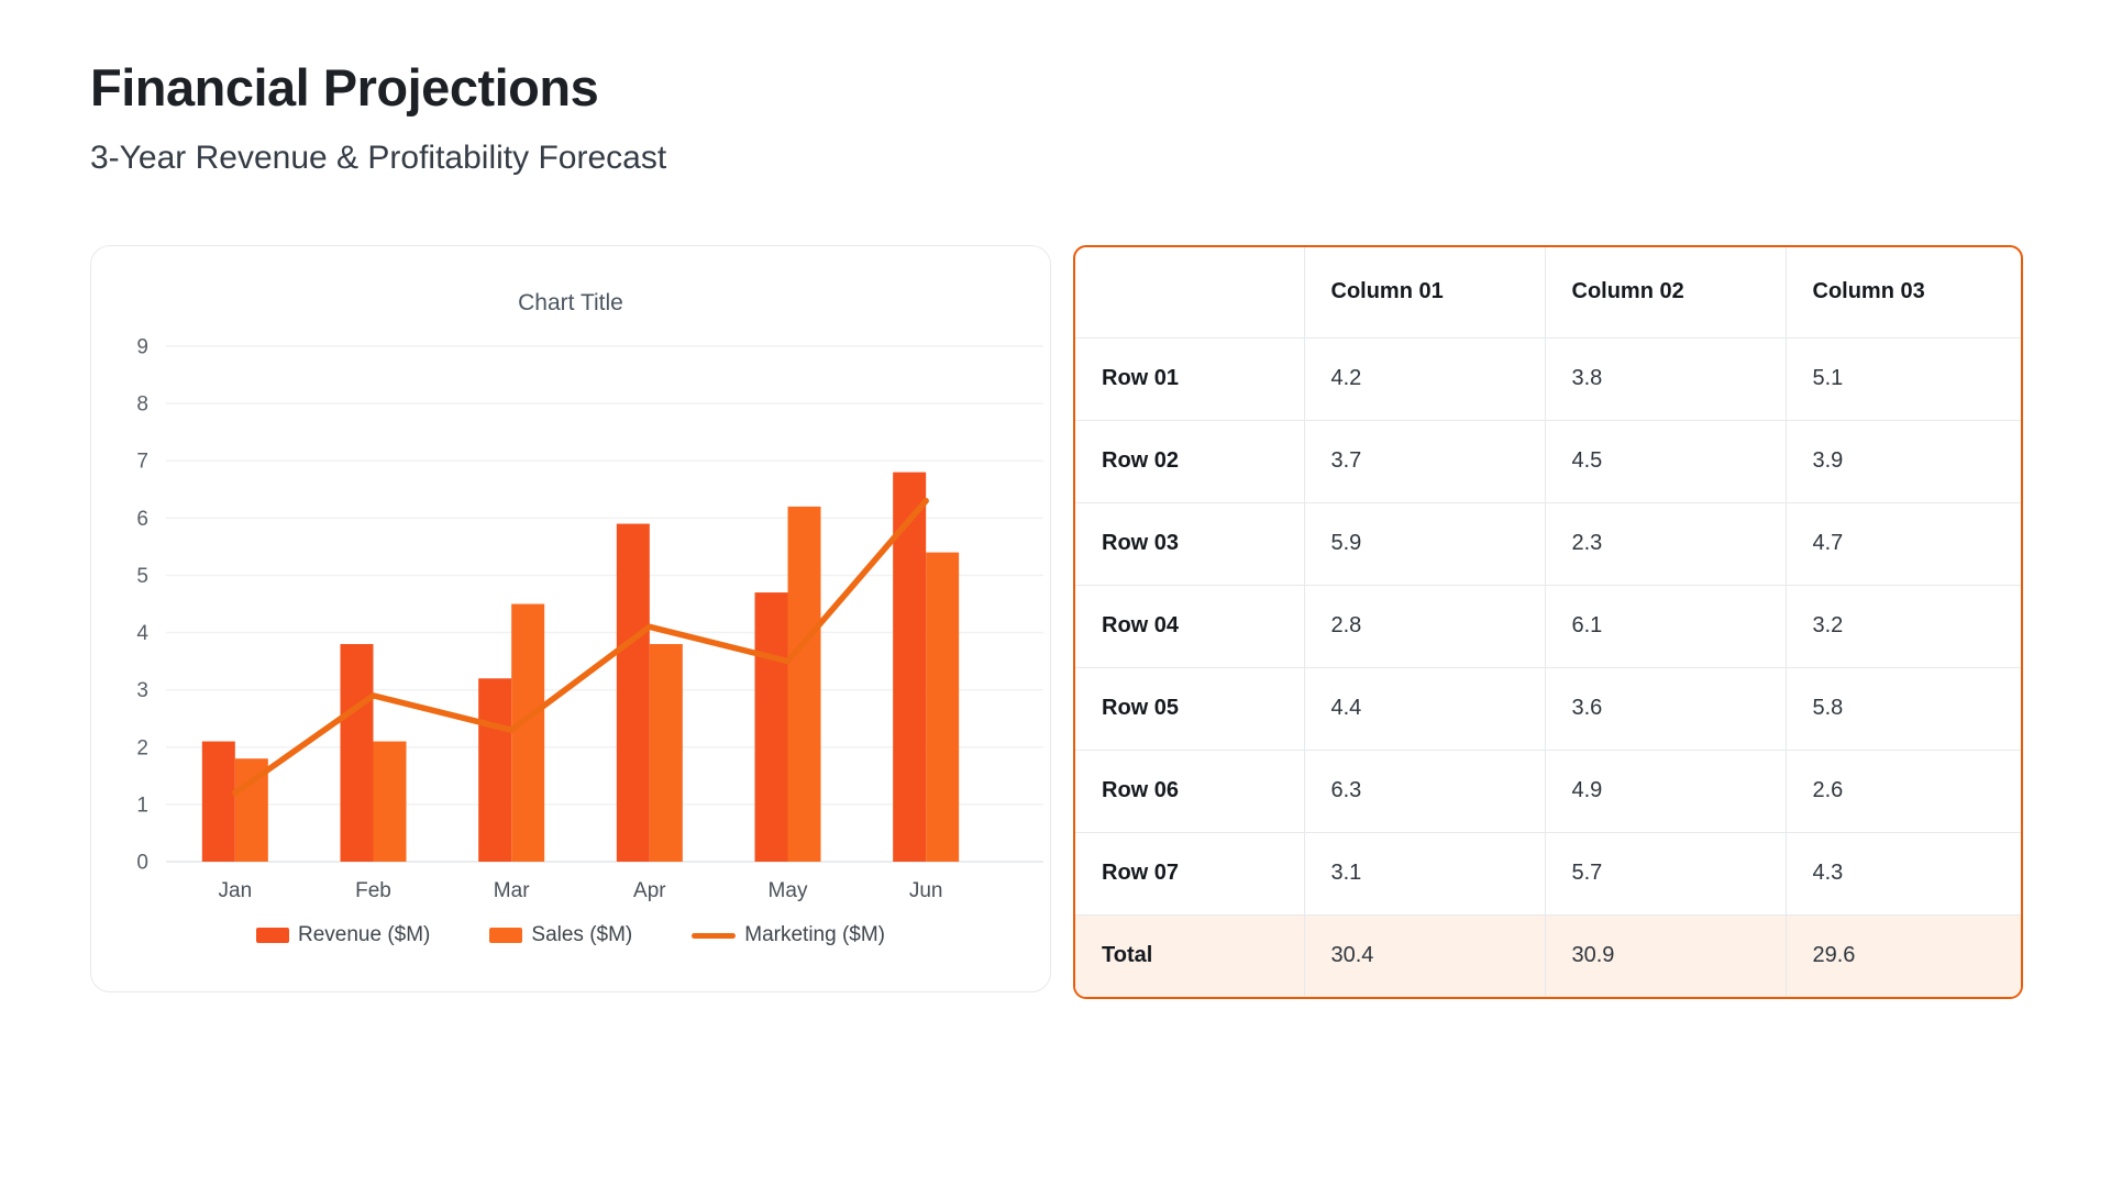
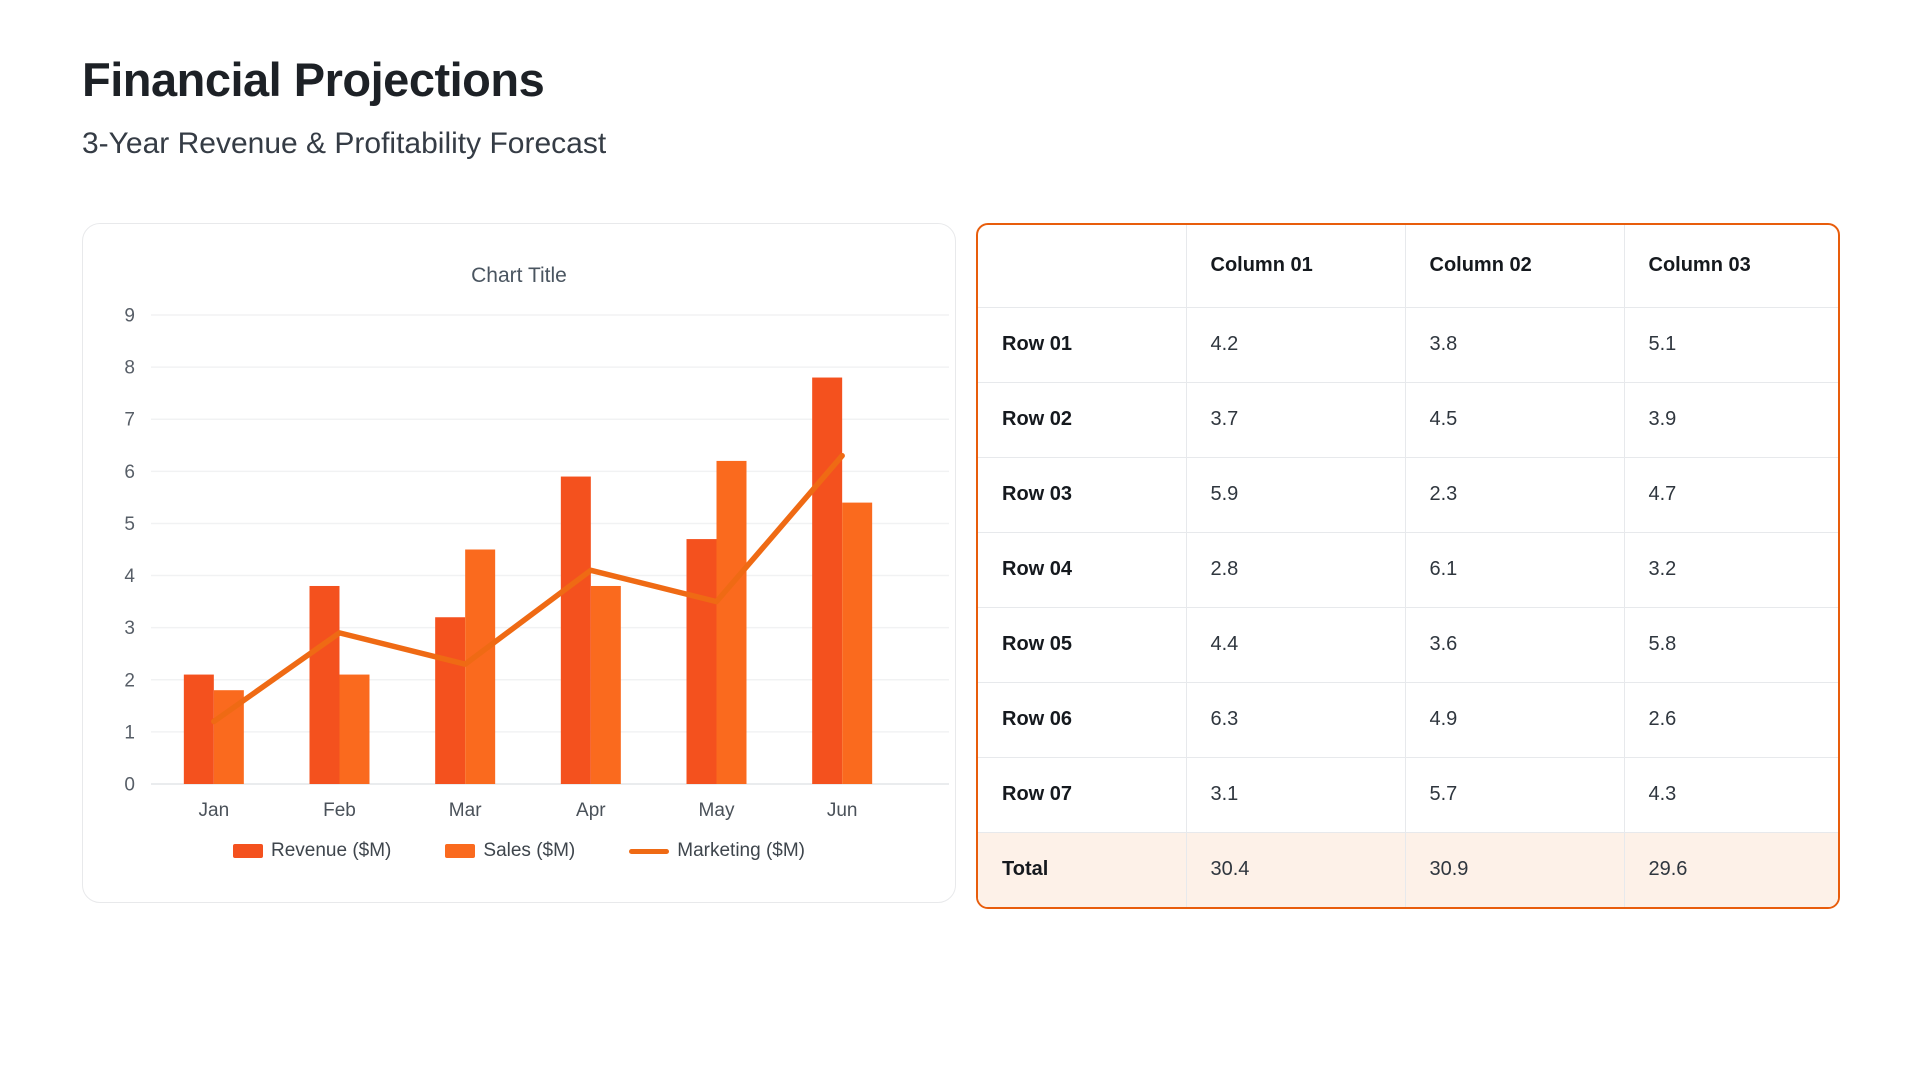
Revenue ($M)/Jun: 6.8 -> 7.8
